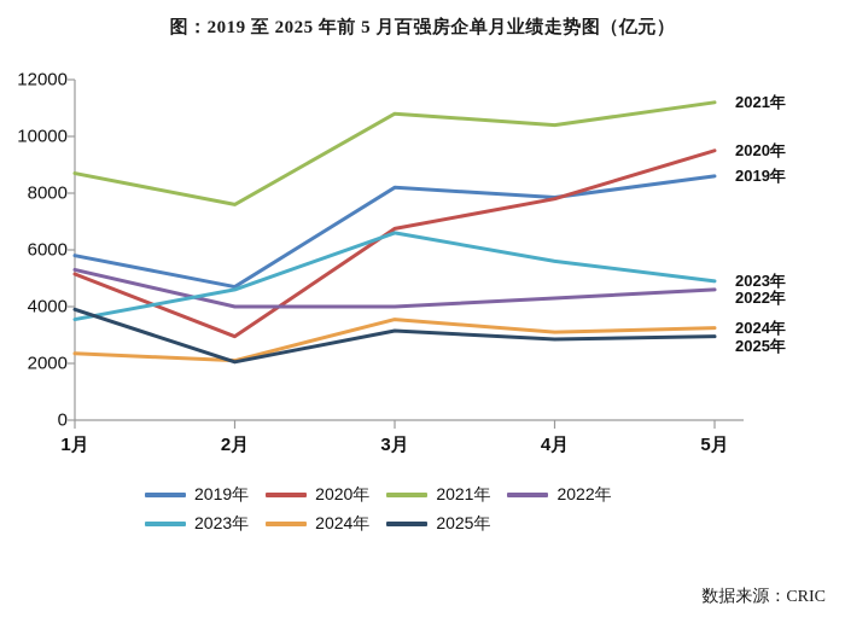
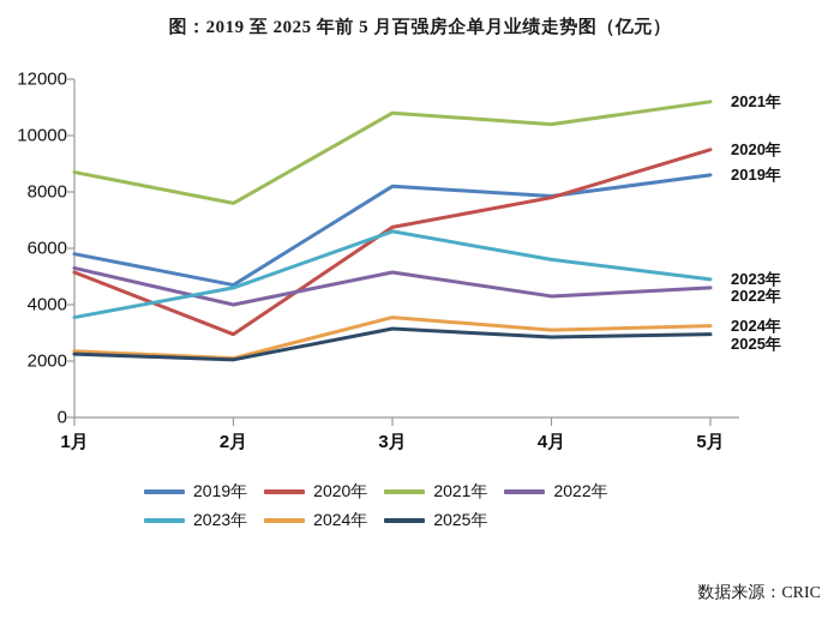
2025年/1月: 3900 -> 2200
2022年/3月: 4000 -> 5200
